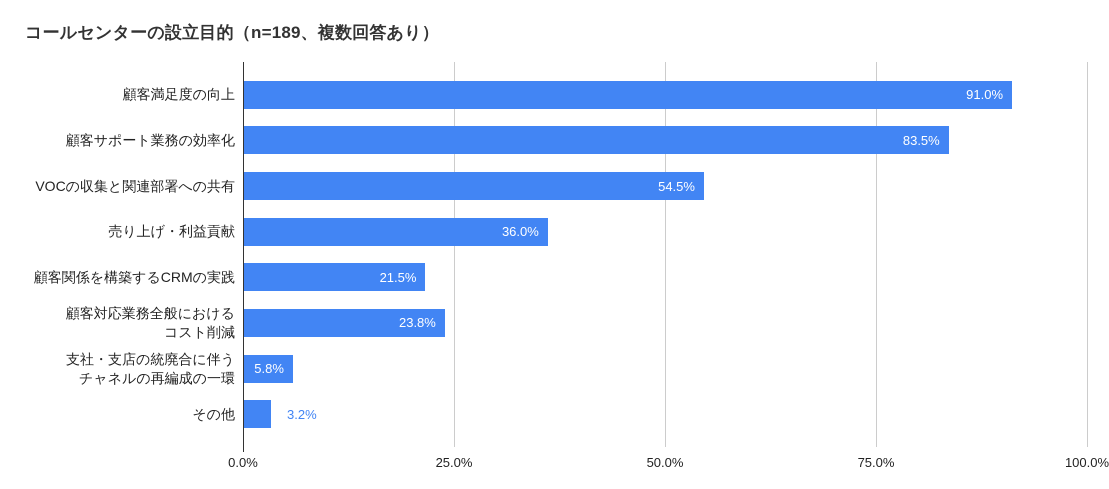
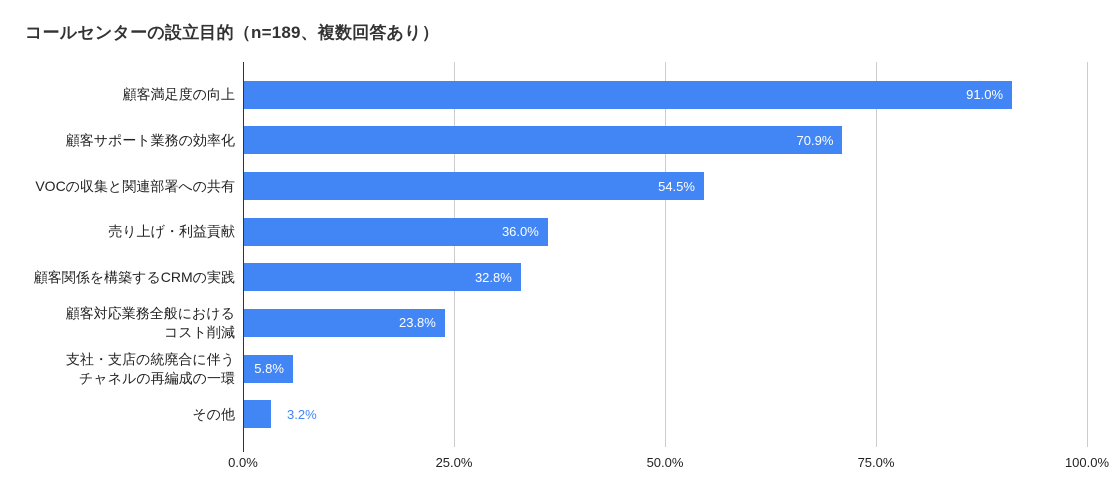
顧客サポート業務の効率化: 83.5% -> 70.9%
顧客関係を構築するCRMの実践: 21.5% -> 32.8%
